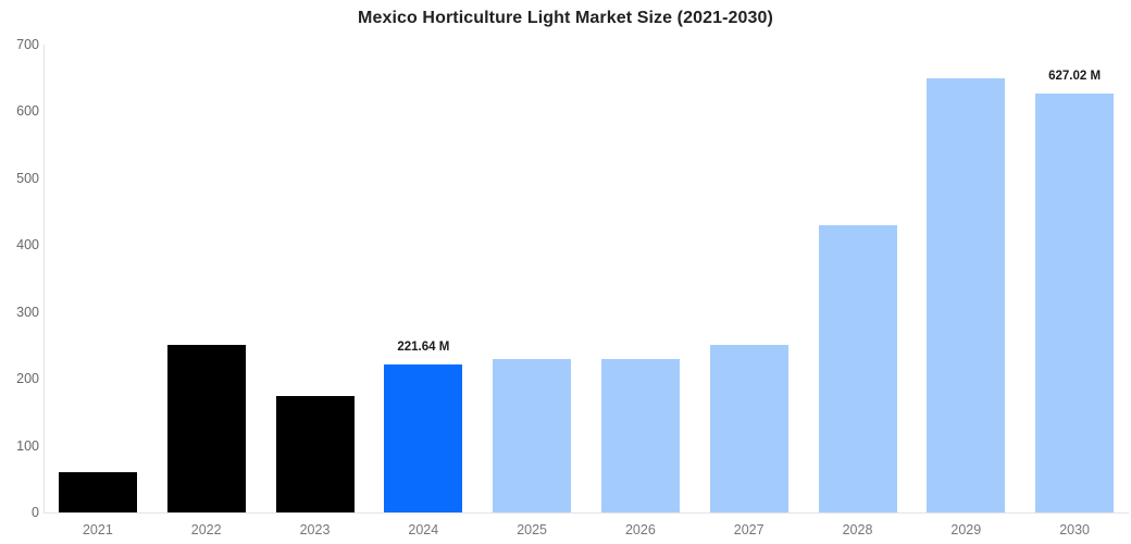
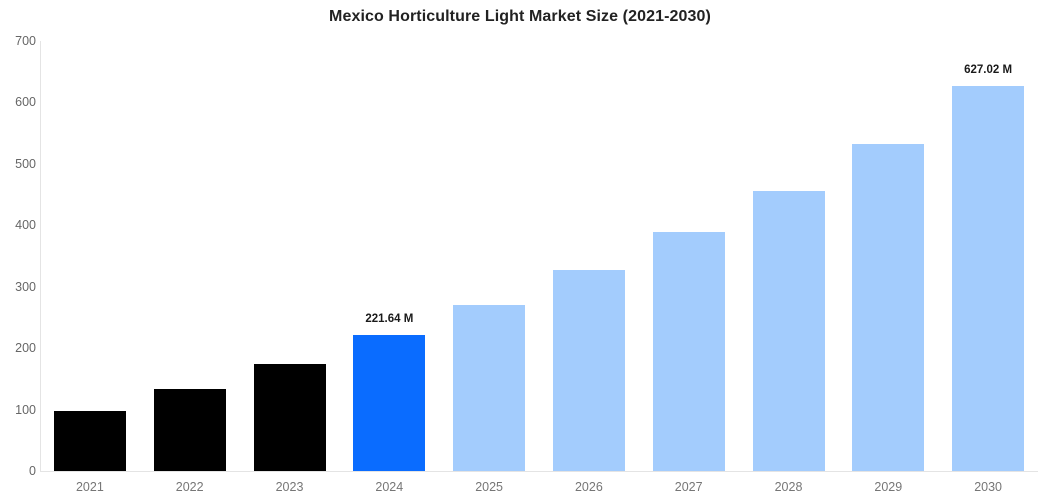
2021: 60 -> 100
2022: 250 -> 130
2025: 230 -> 270
2026: 230 -> 330
2027: 250 -> 390
2028: 430 -> 460
2029: 650 -> 530
